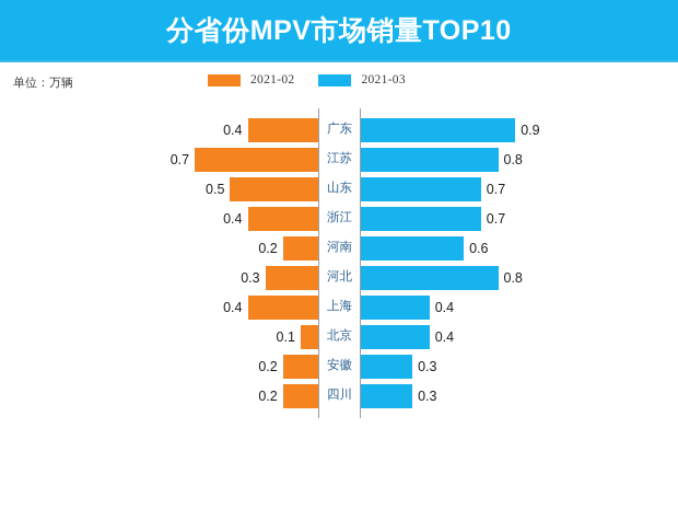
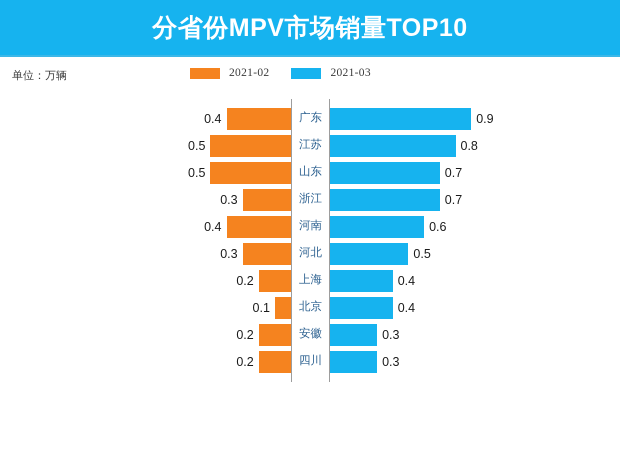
2021-02/江苏: 0.7 -> 0.5
2021-02/浙江: 0.4 -> 0.3
2021-02/河南: 0.2 -> 0.4
2021-03/河北: 0.8 -> 0.5
2021-02/上海: 0.4 -> 0.2
